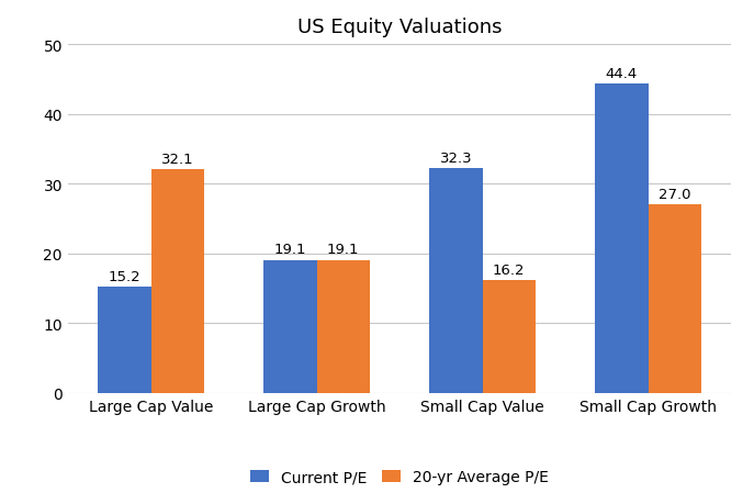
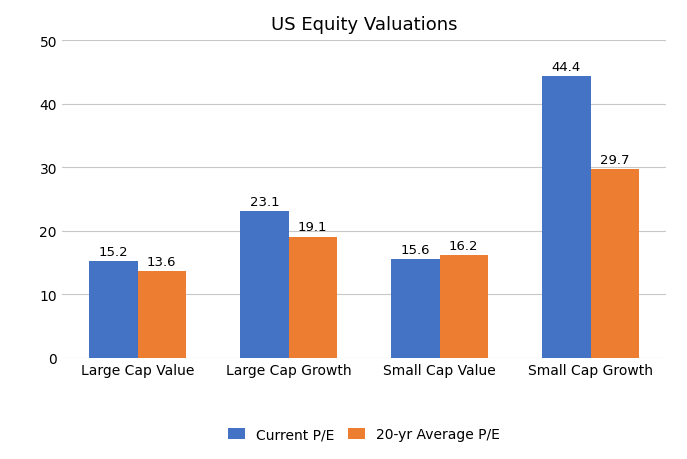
20-yr Average P/E/Large Cap Value: 32.1 -> 13.6
Current P/E/Large Cap Growth: 19.1 -> 23.1
Current P/E/Small Cap Value: 32.3 -> 15.6
20-yr Average P/E/Small Cap Growth: 27.0 -> 29.7
